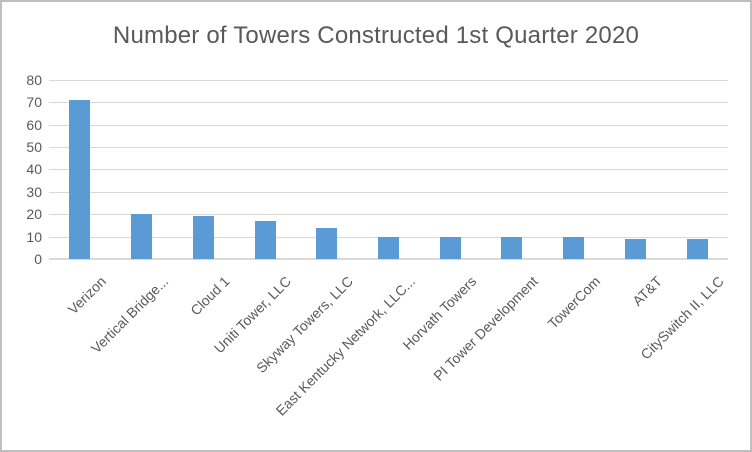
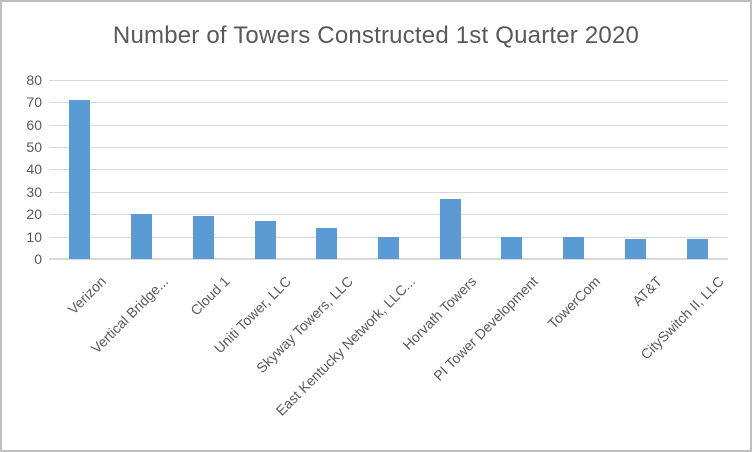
Horvath Towers: 10 -> 27
